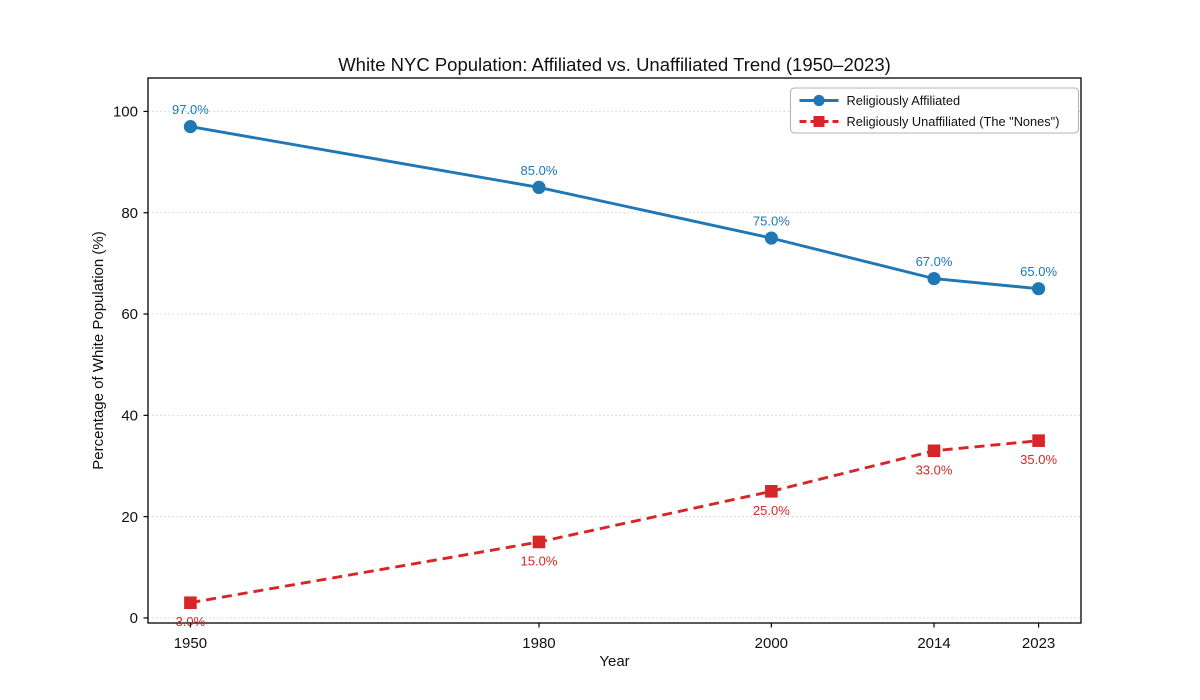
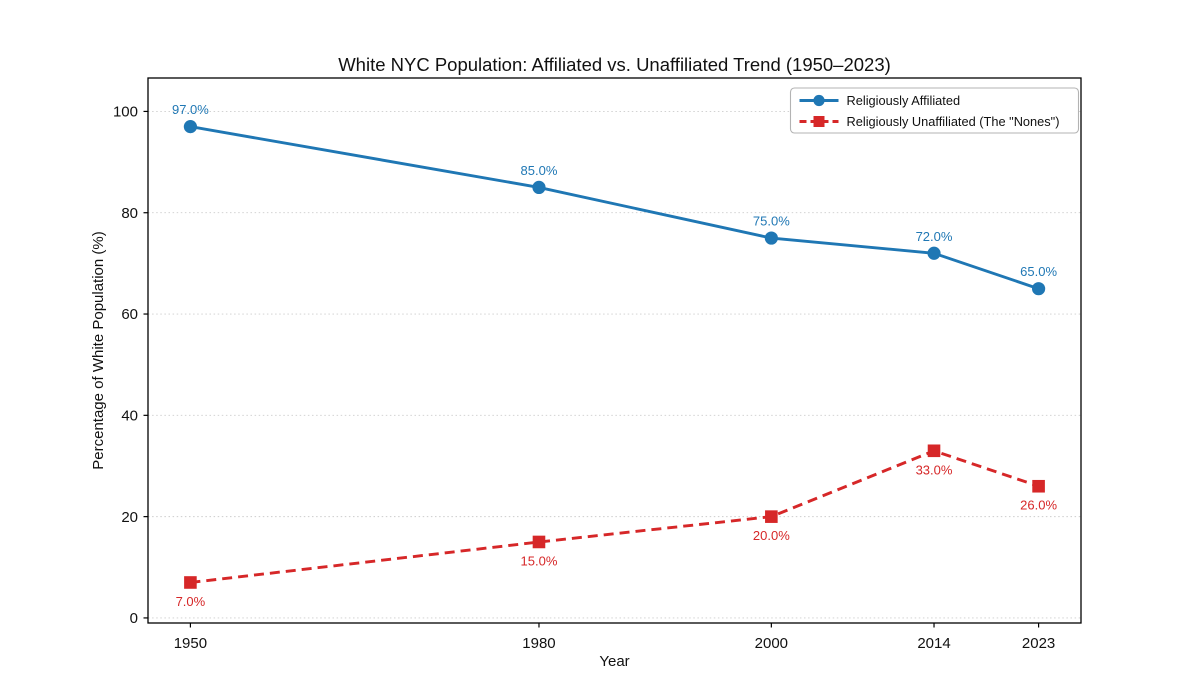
Religiously Unaffiliated (The "Nones")/1950: 3.0% -> 7.0%
Religiously Unaffiliated (The "Nones")/2000: 25.0% -> 20.0%
Religiously Affiliated/2014: 67.0% -> 72.0%
Religiously Unaffiliated (The "Nones")/2023: 35.0% -> 26.0%
